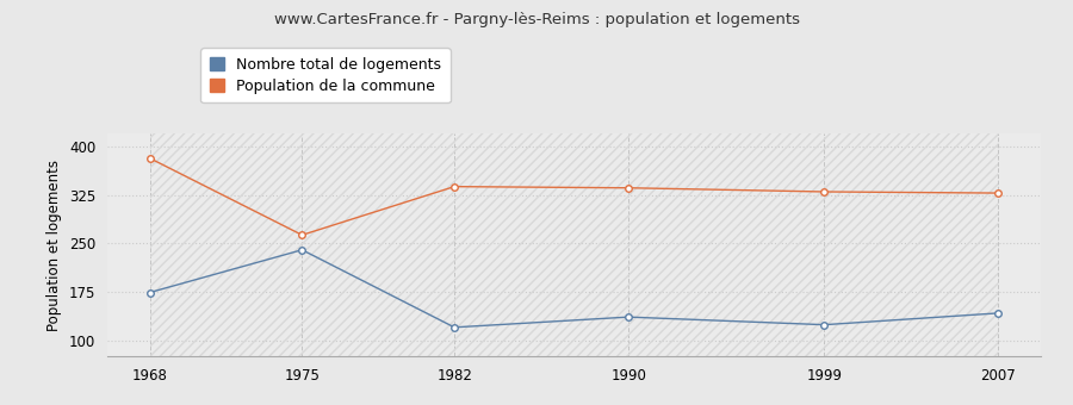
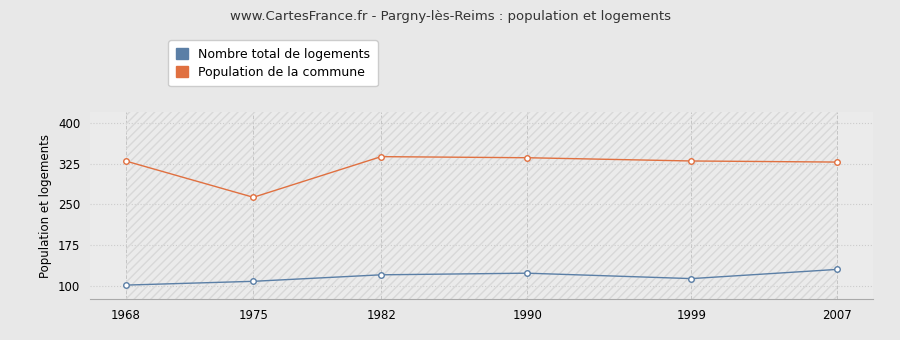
Nombre total de logements/1968: 174 -> 101
Population de la commune/1968: 382 -> 330
Nombre total de logements/1975: 240 -> 108
Nombre total de logements/1990: 136 -> 123
Nombre total de logements/1999: 124 -> 113
Nombre total de logements/2007: 142 -> 130
